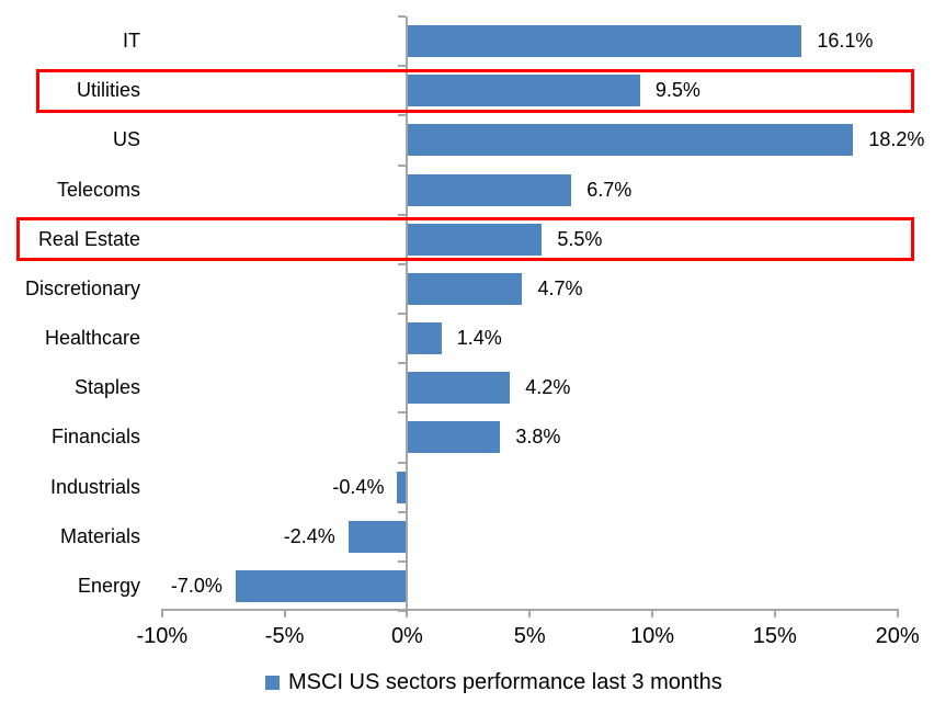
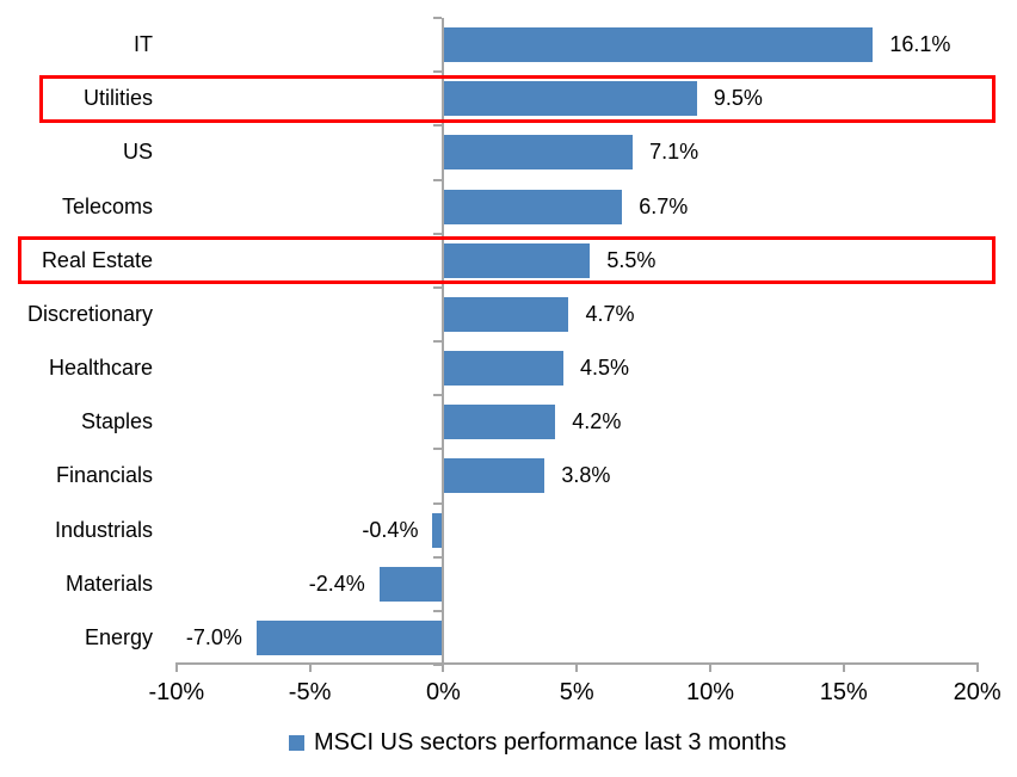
US: 18.2% -> 7.1%
Healthcare: 1.4% -> 4.5%
